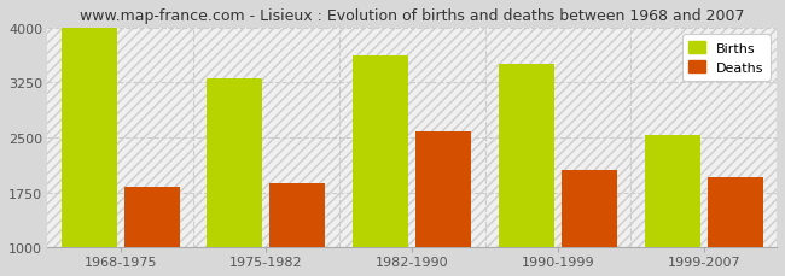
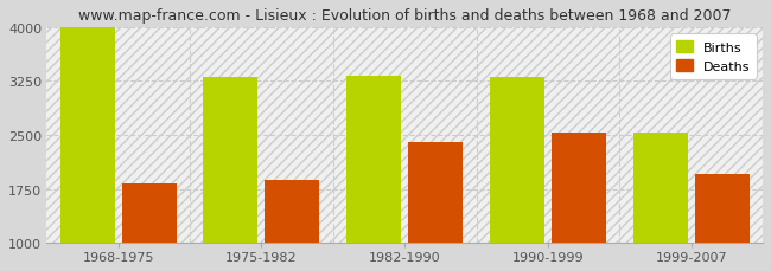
Births/1982-1990: 3620 -> 3320
Deaths/1982-1990: 2580 -> 2400
Births/1990-1999: 3500 -> 3300
Deaths/1990-1999: 2060 -> 2530
